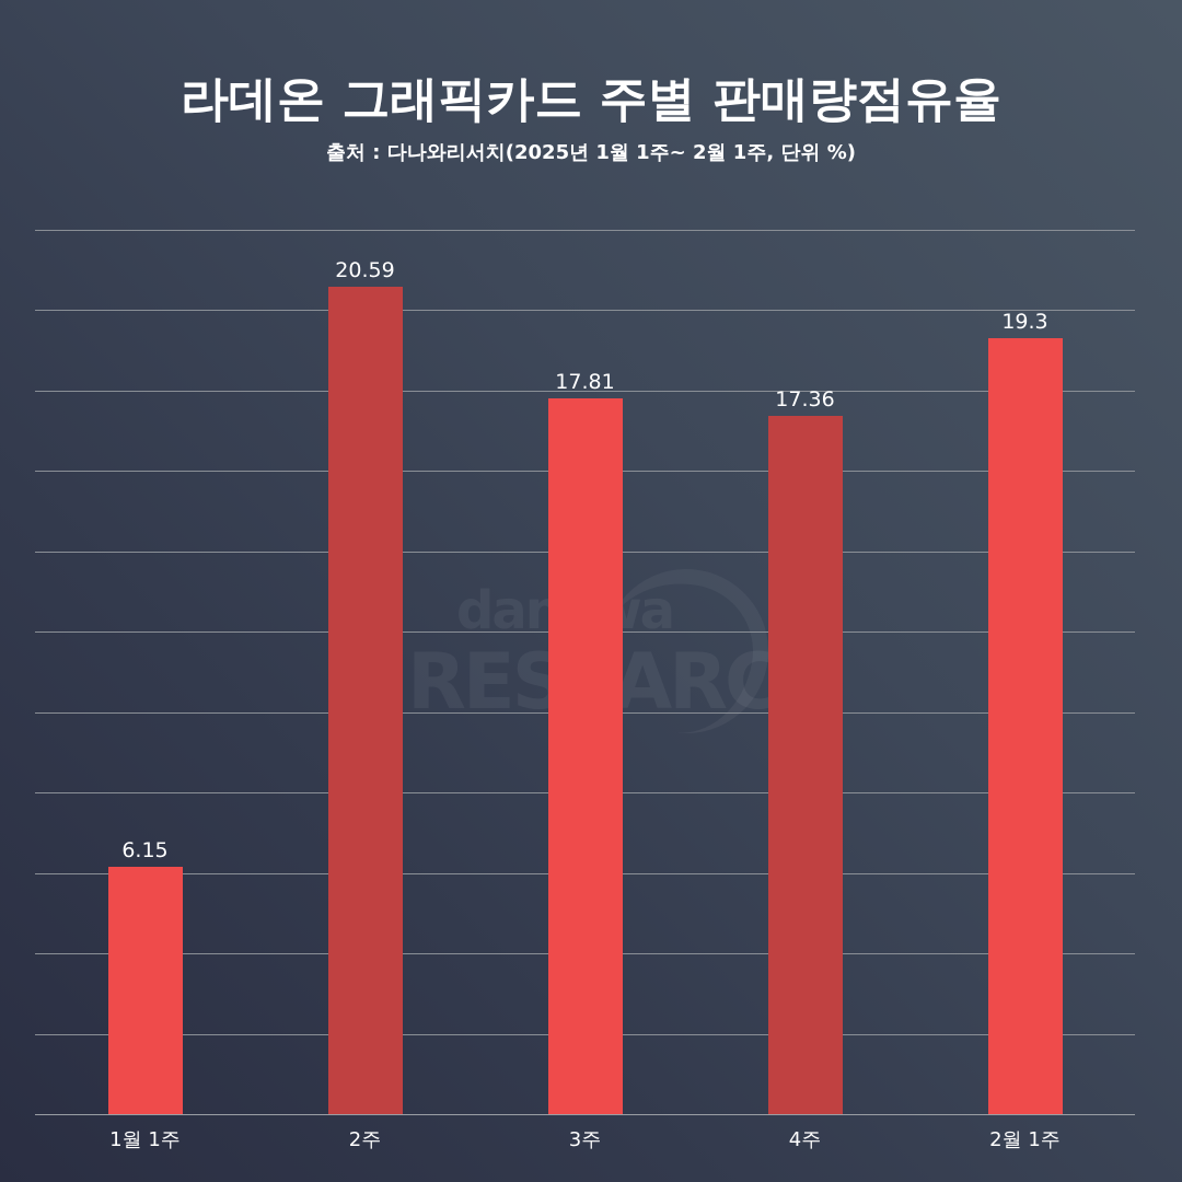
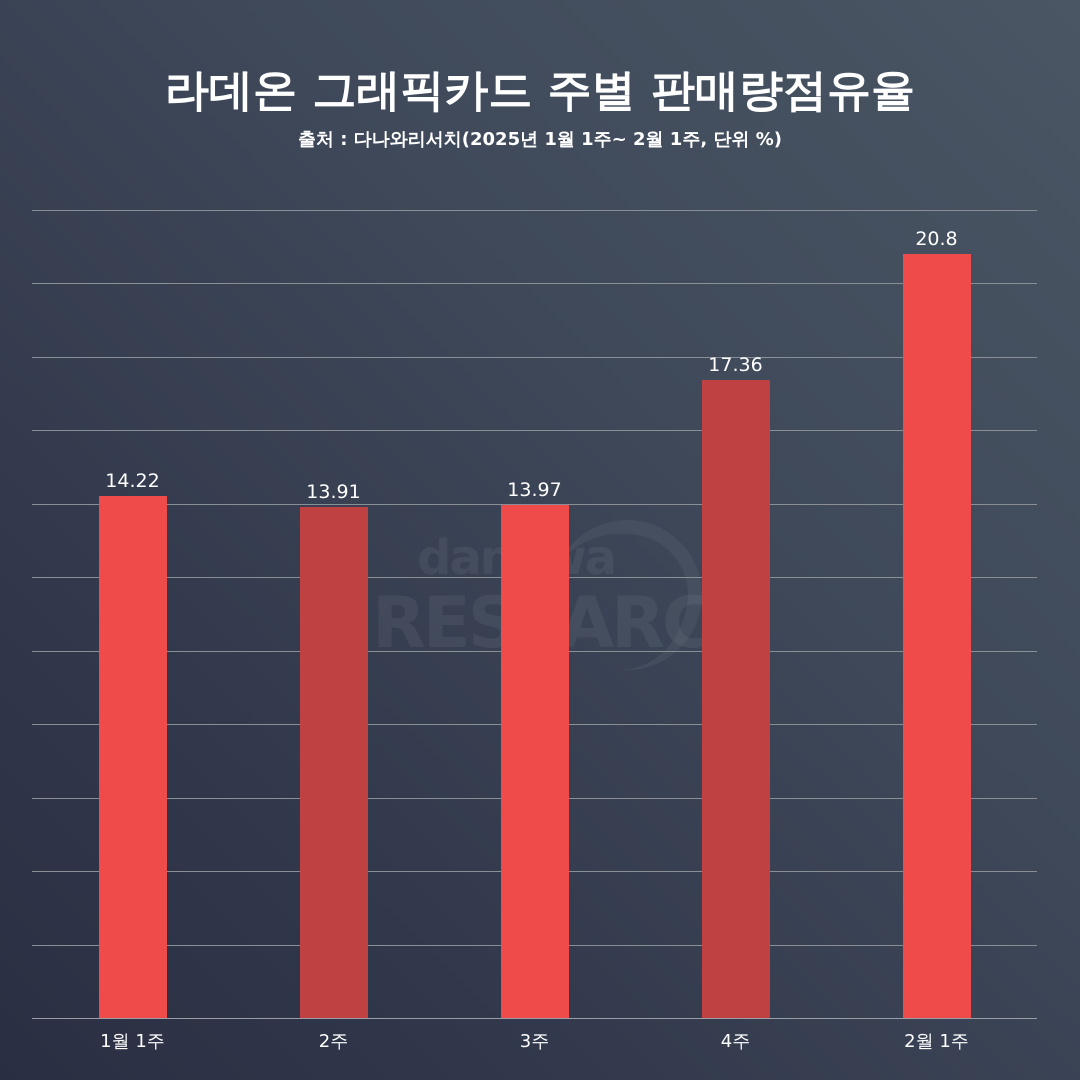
1월 1주: 6.15 -> 14.22
2주: 20.59 -> 13.91
3주: 17.81 -> 13.97
2월 1주: 19.3 -> 20.8
